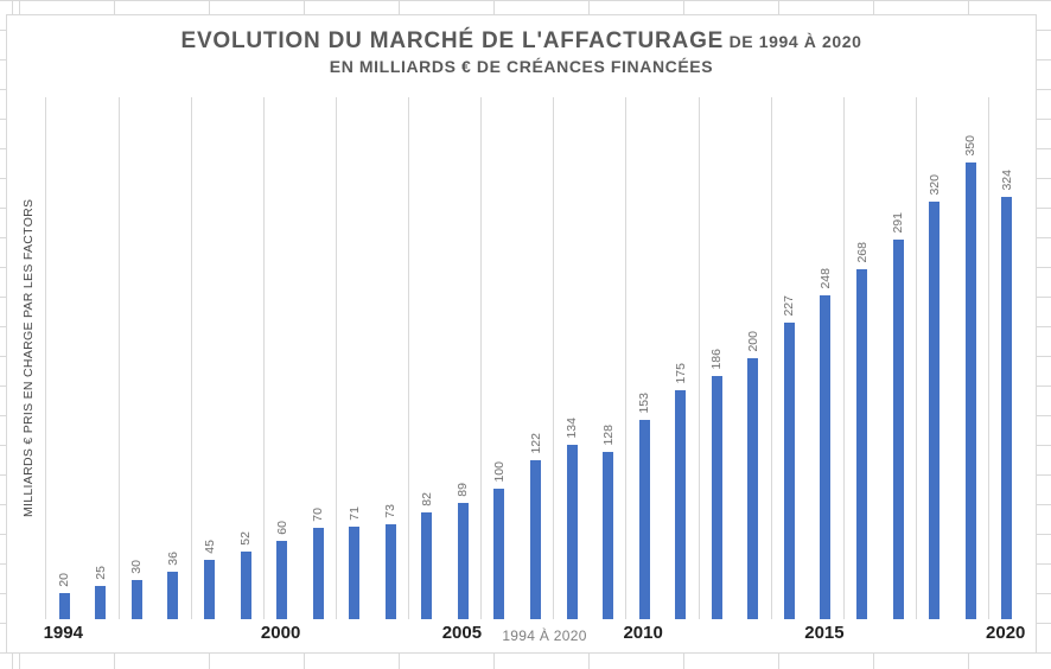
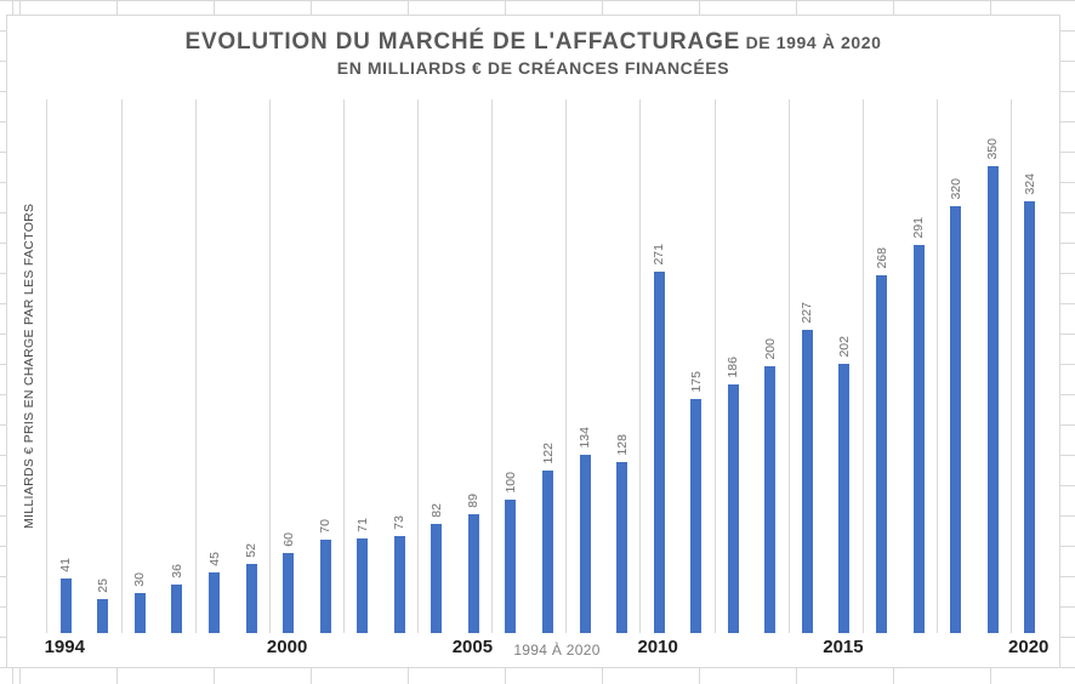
1994: 20 -> 41
2010: 153 -> 271
2015: 248 -> 202
